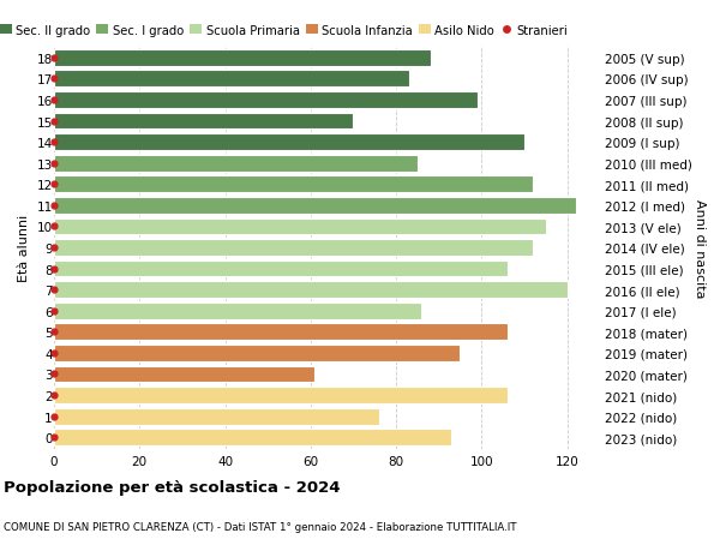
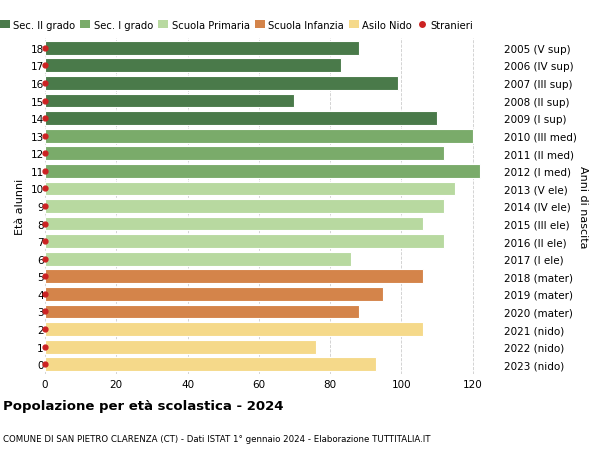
13: 85 -> 120
7: 120 -> 112
3: 61 -> 88
